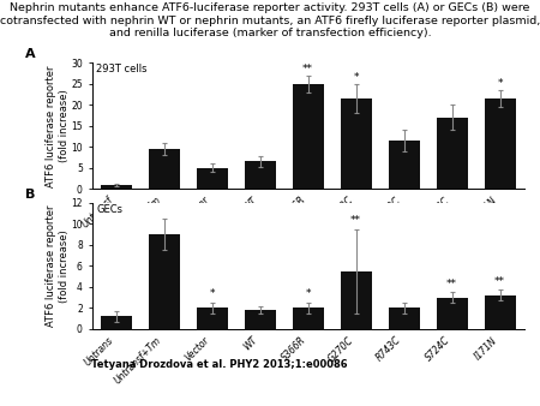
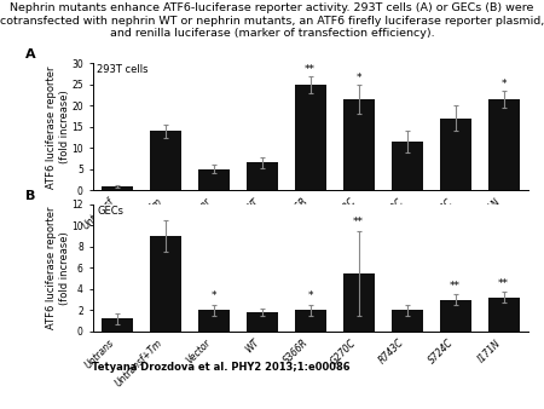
Untransf+Tm: 9.5 -> 14.0
